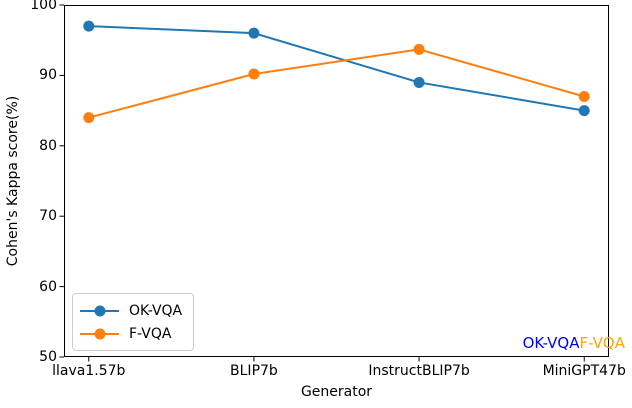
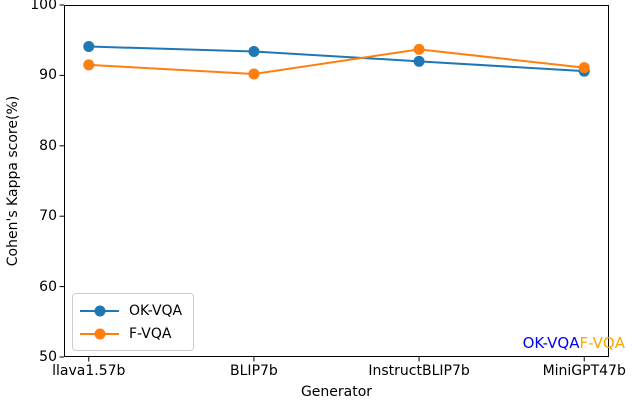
OK-VQA/llava1.57b: 97 -> 94
F-VQA/llava1.57b: 84 -> 92
OK-VQA/BLIP7b: 96 -> 93
OK-VQA/InstructBLIP7b: 89 -> 92
OK-VQA/MiniGPT47b: 85 -> 91
F-VQA/MiniGPT47b: 87 -> 91
